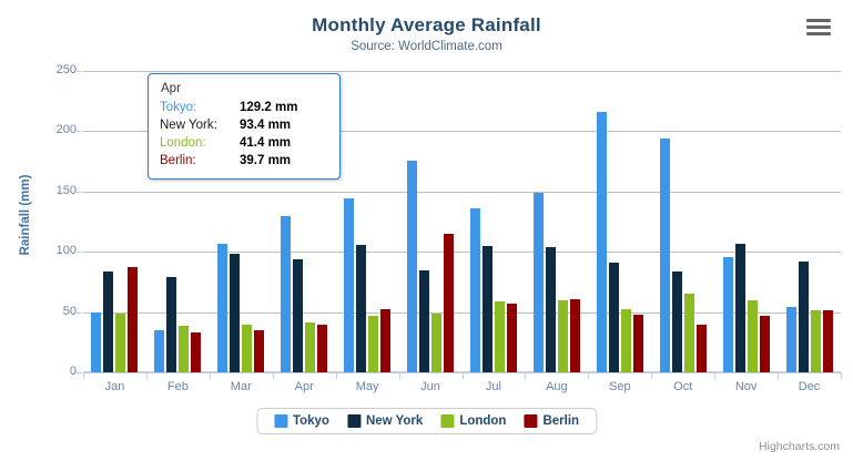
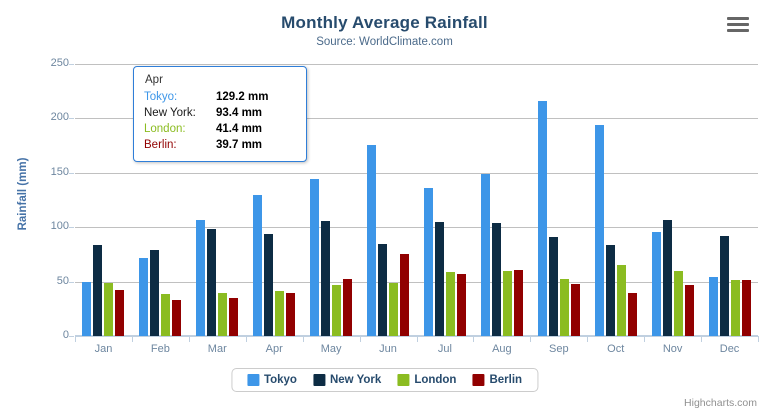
Berlin/Jan: 87 -> 42
Tokyo/Feb: 35 -> 72
Berlin/Jun: 115 -> 76
